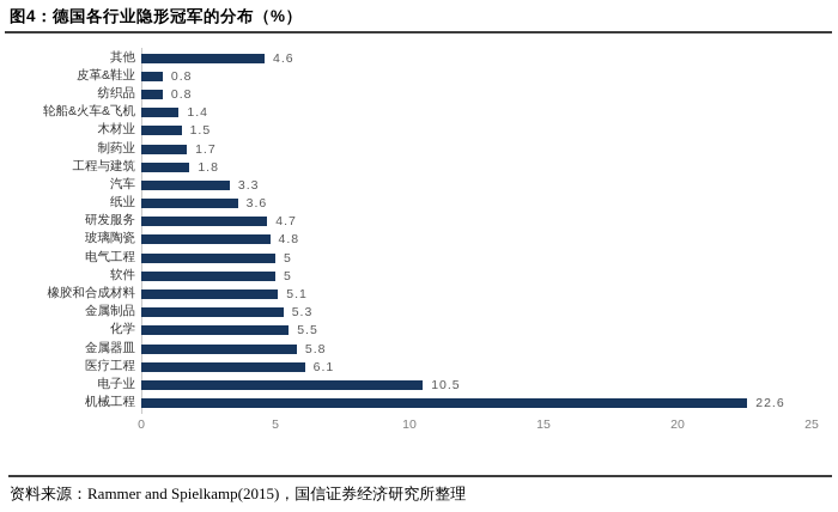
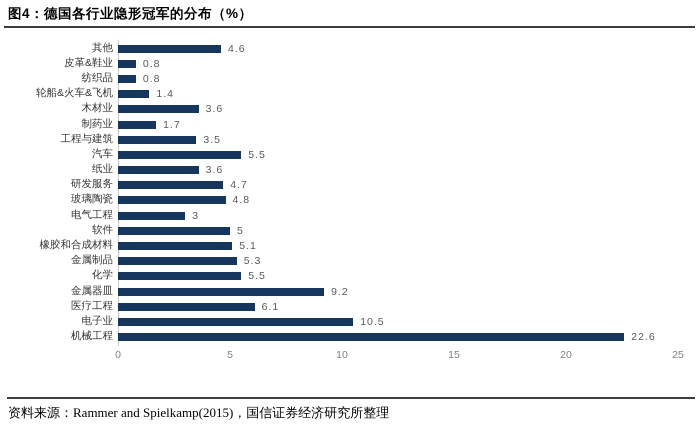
木材业: 1.5 -> 3.6
工程与建筑: 1.8 -> 3.5
汽车: 3.3 -> 5.5
电气工程: 5 -> 3
金属器皿: 5.8 -> 9.2
